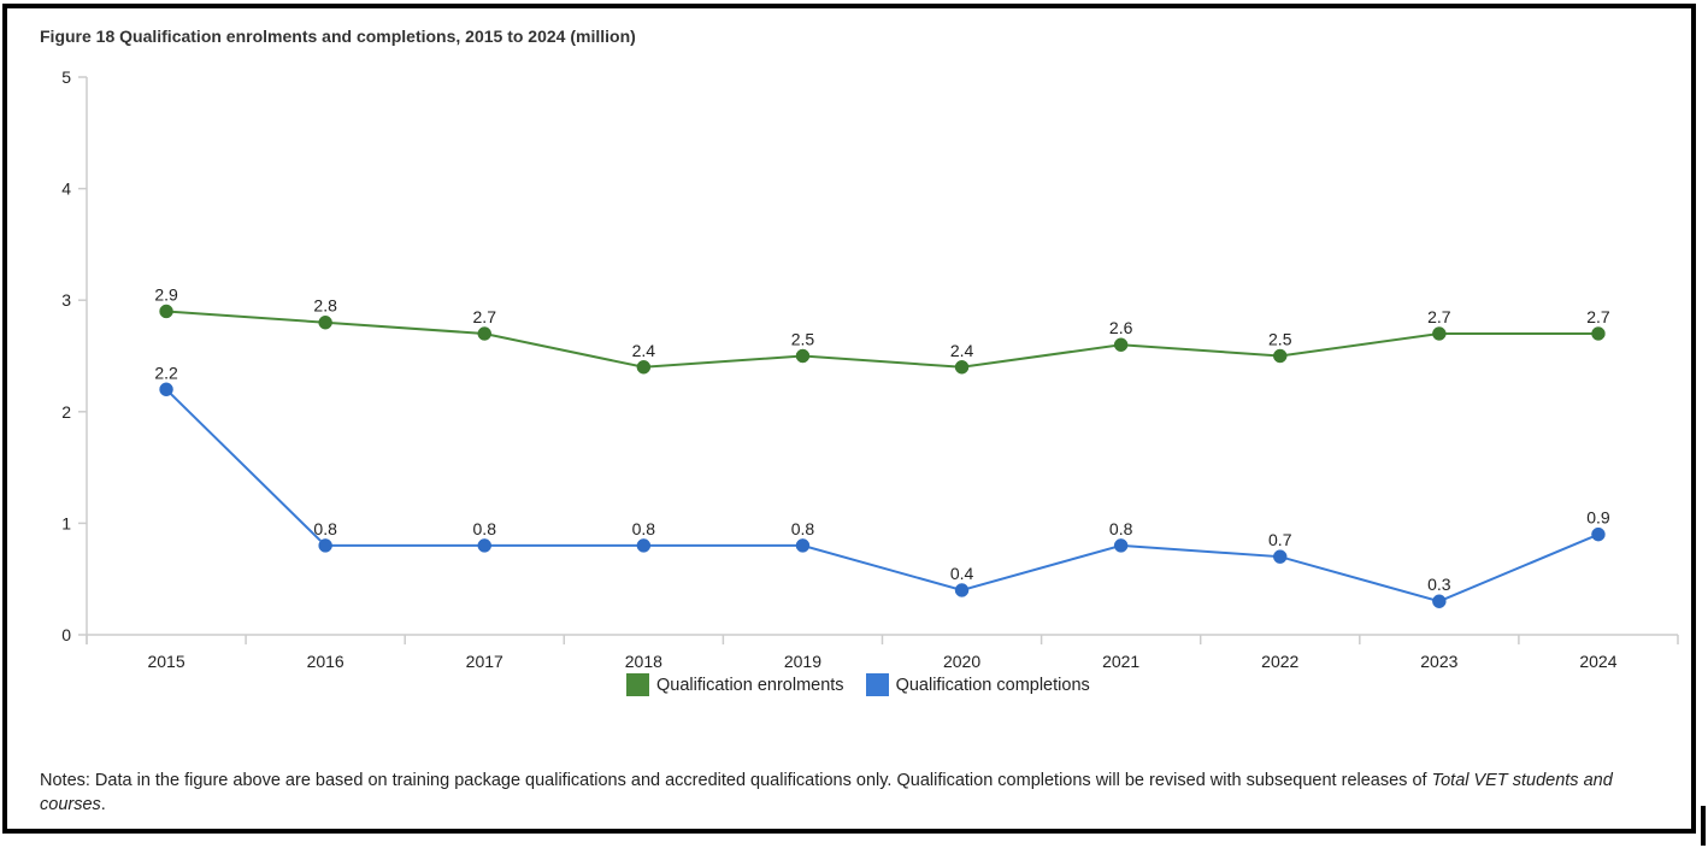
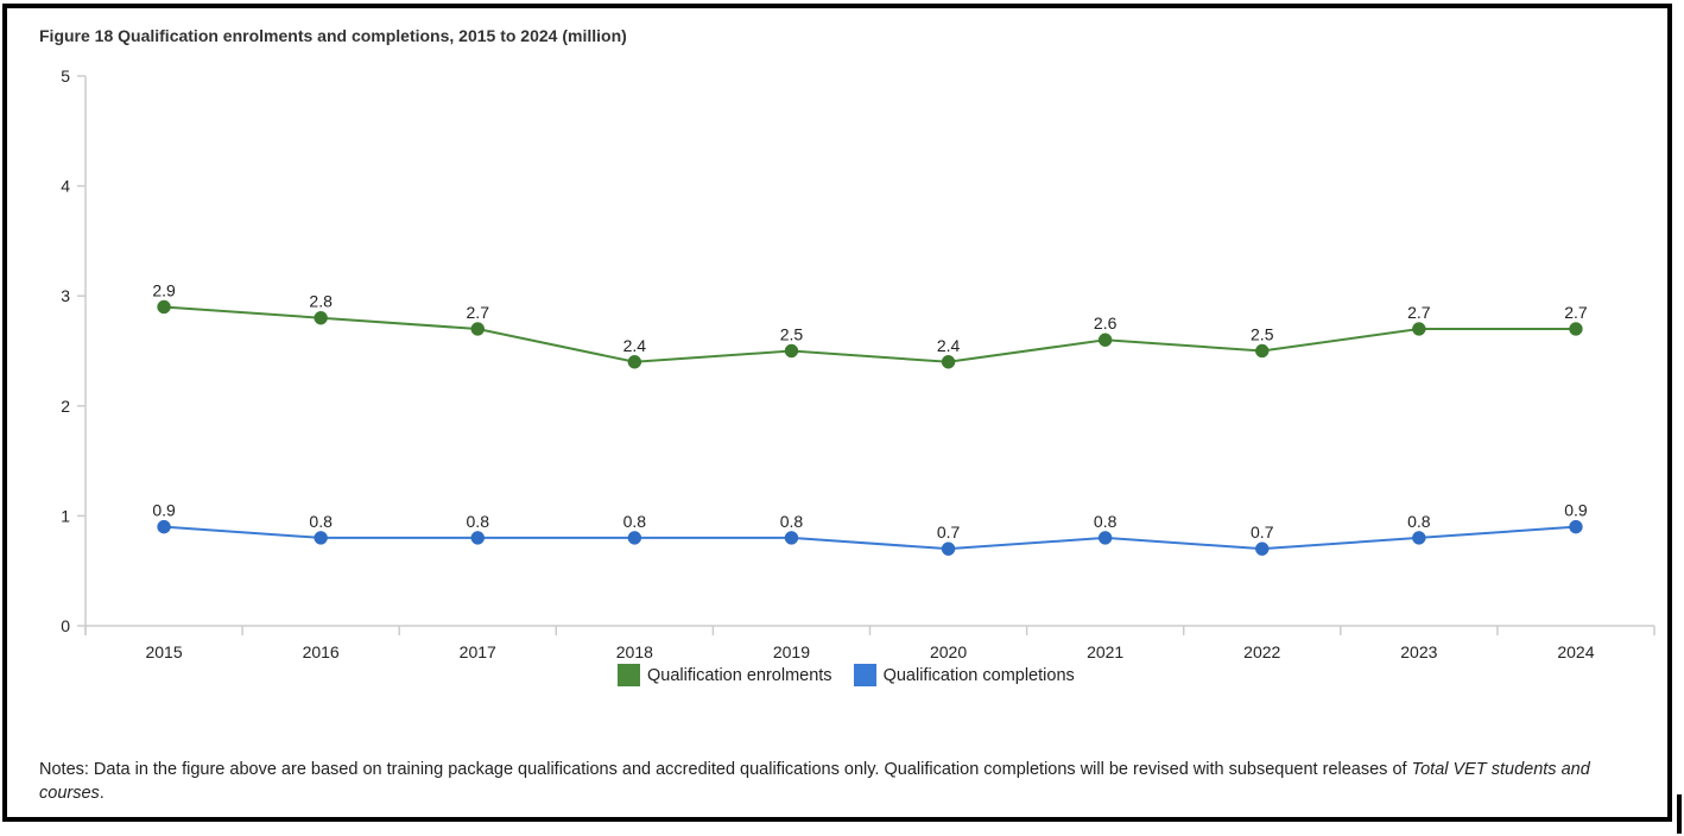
Qualification completions/2015: 2.2 -> 0.9
Qualification completions/2020: 0.4 -> 0.7
Qualification completions/2023: 0.3 -> 0.8
